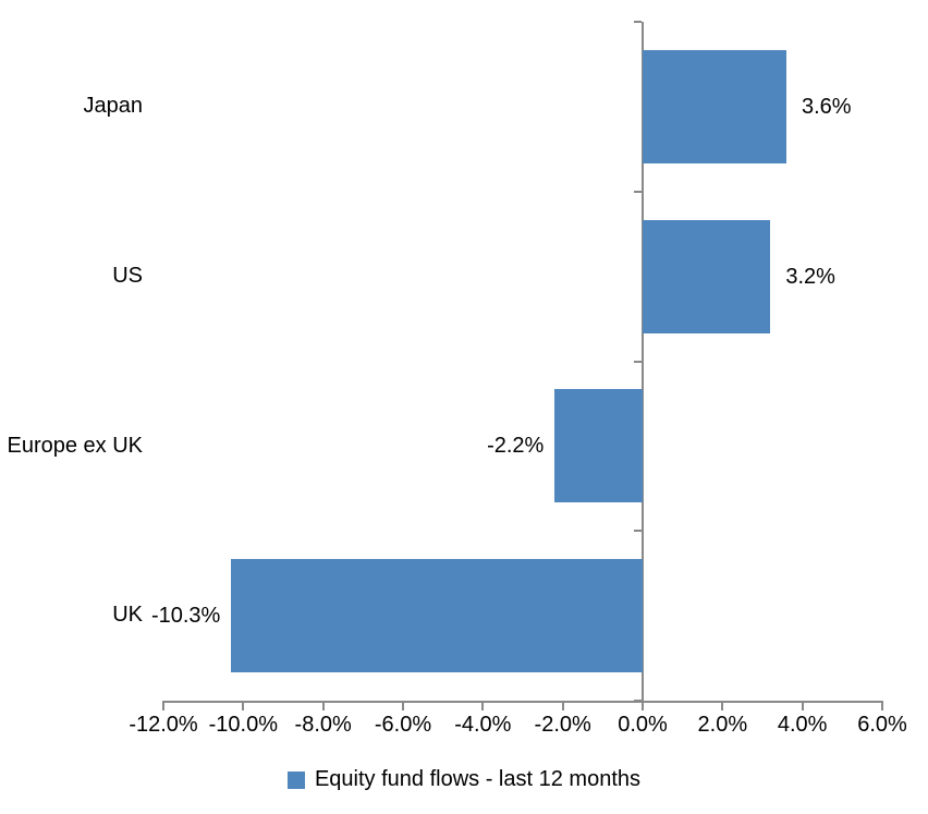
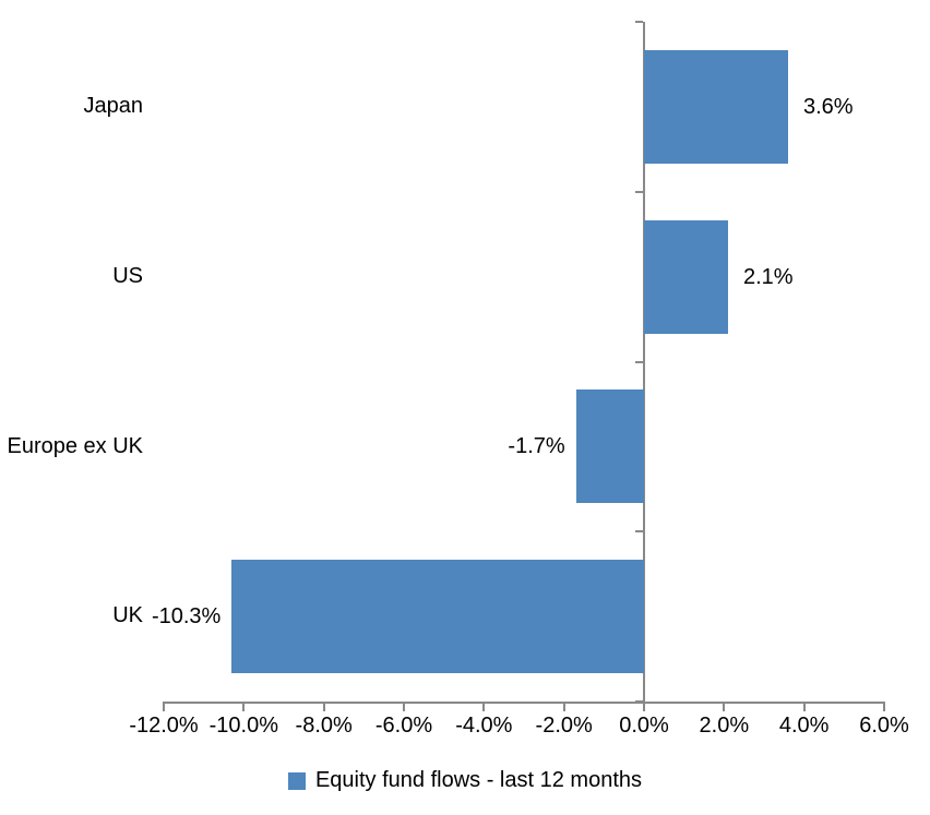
US: 3.2% -> 2.1%
Europe ex UK: -2.2% -> -1.7%
